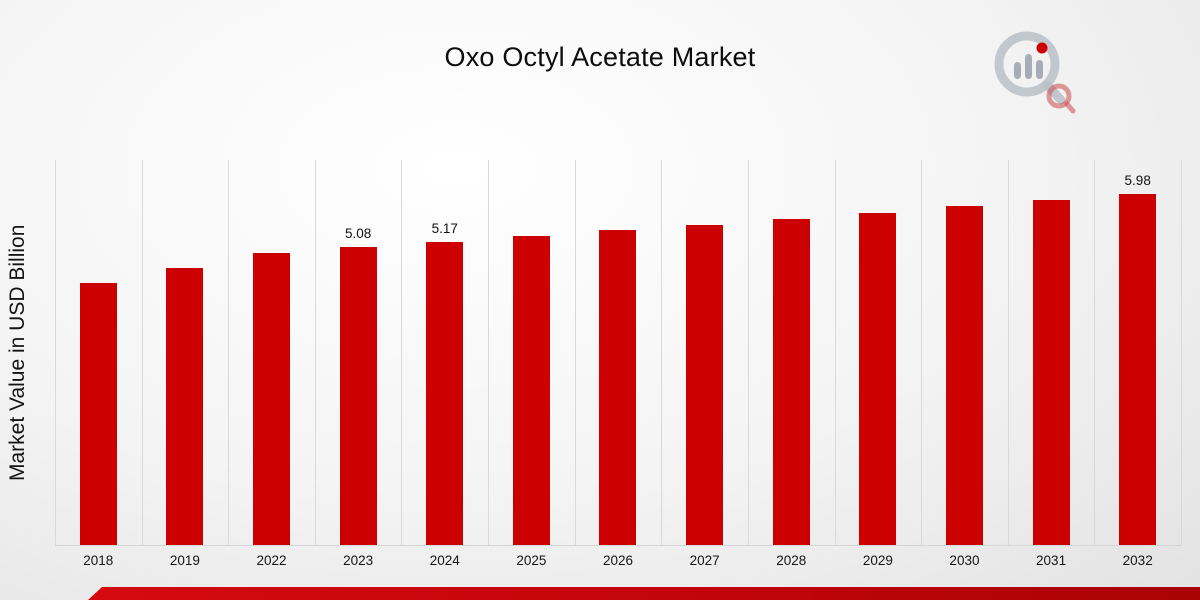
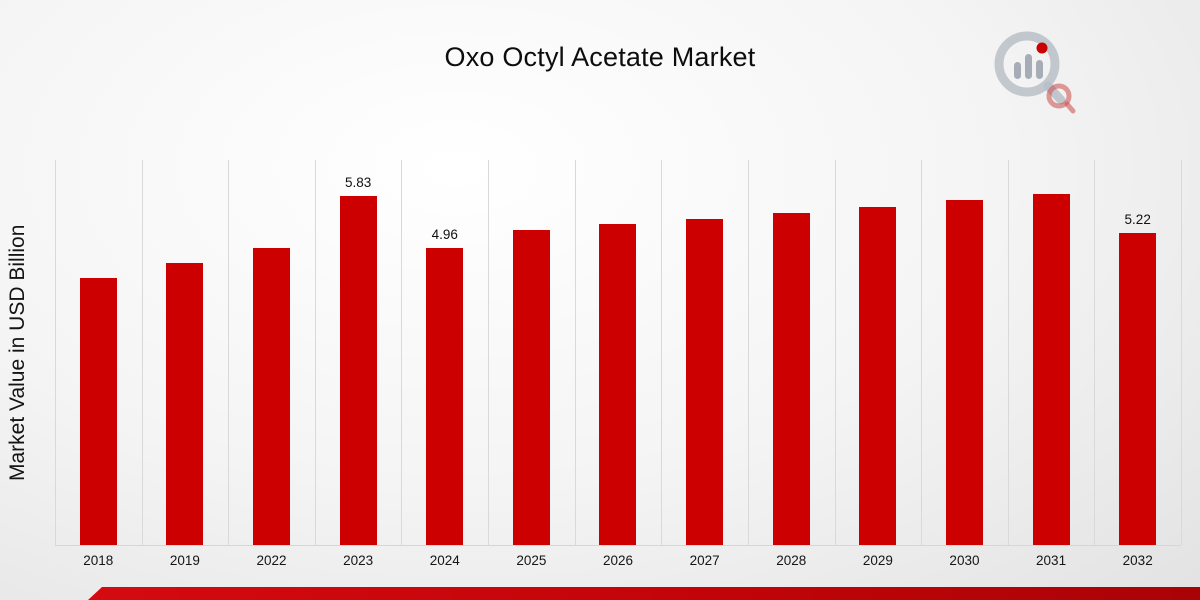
2023: 5.08 -> 5.83
2024: 5.17 -> 4.96
2032: 5.98 -> 5.22
